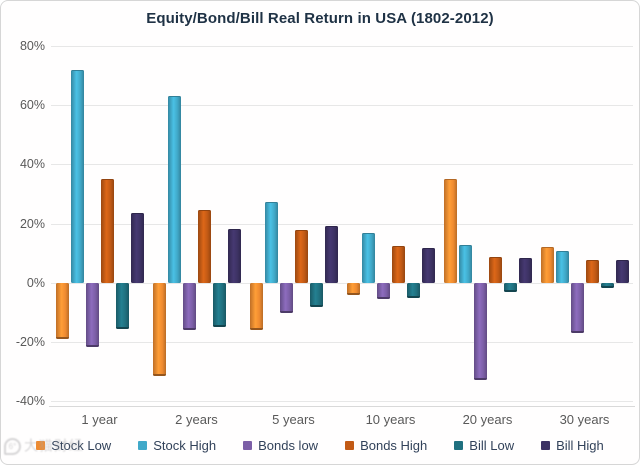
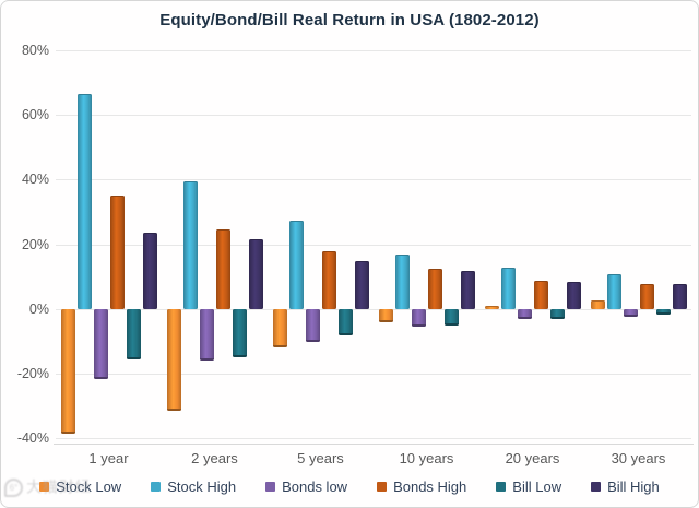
Stock Low/1 year: -19% -> -39%
Stock High/1 year: 72% -> 67%
Stock High/2 years: 63% -> 40%
Bill High/2 years: 18% -> 22%
Stock Low/5 years: -16% -> -12%
Bill High/5 years: 19% -> 15%
Stock Low/20 years: 35% -> 1%
Bonds low/20 years: -33% -> -3%
Stock Low/30 years: 12% -> 3%
Bonds low/30 years: -17% -> -2%
